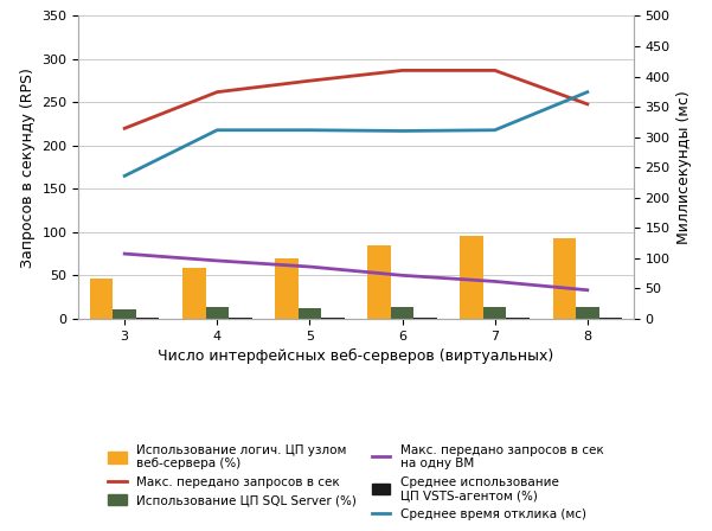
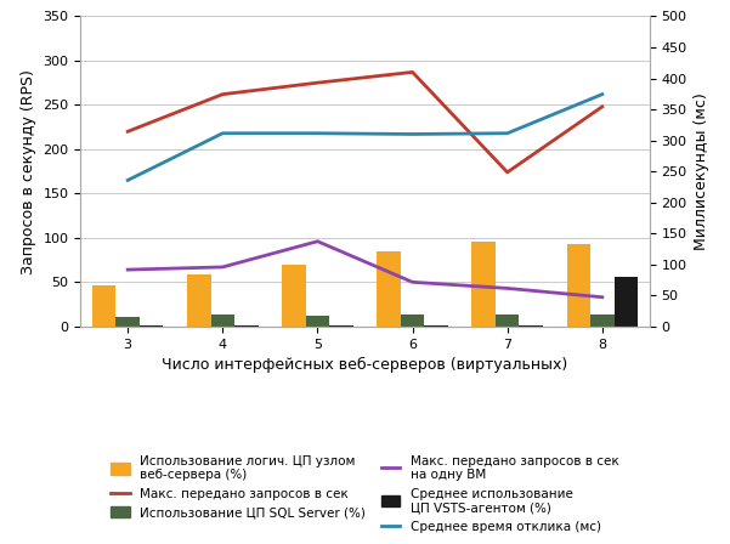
Макс. передано запросов в сек на одну ВМ/3: 75 -> 64
Макс. передано запросов в сек на одну ВМ/5: 60 -> 96
Макс. передано запросов в сек/7: 287 -> 174
Среднее использование ЦП VSTS-агентом (%)/8: 1 -> 56
